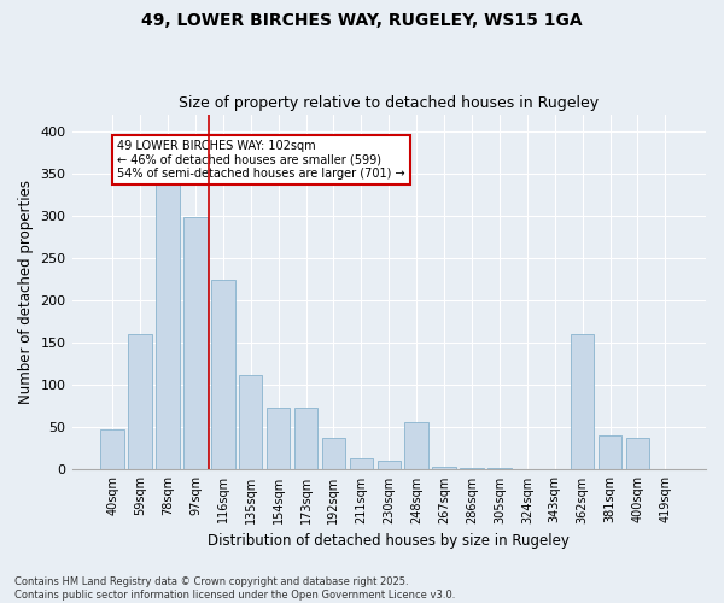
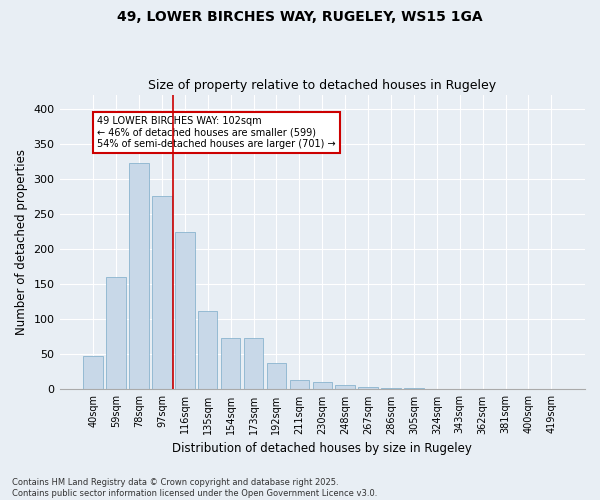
78sqm: 338 -> 323
97sqm: 298 -> 275
248sqm: 56 -> 6
362sqm: 160 -> 1
381sqm: 40 -> 1
400sqm: 38 -> 1
